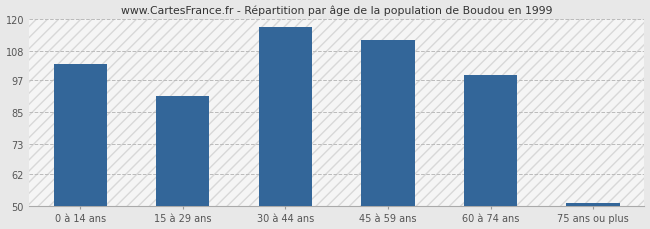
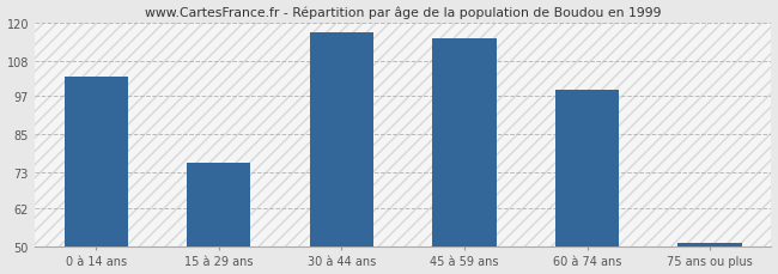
15 à 29 ans: 91 -> 76
45 à 59 ans: 112 -> 115
